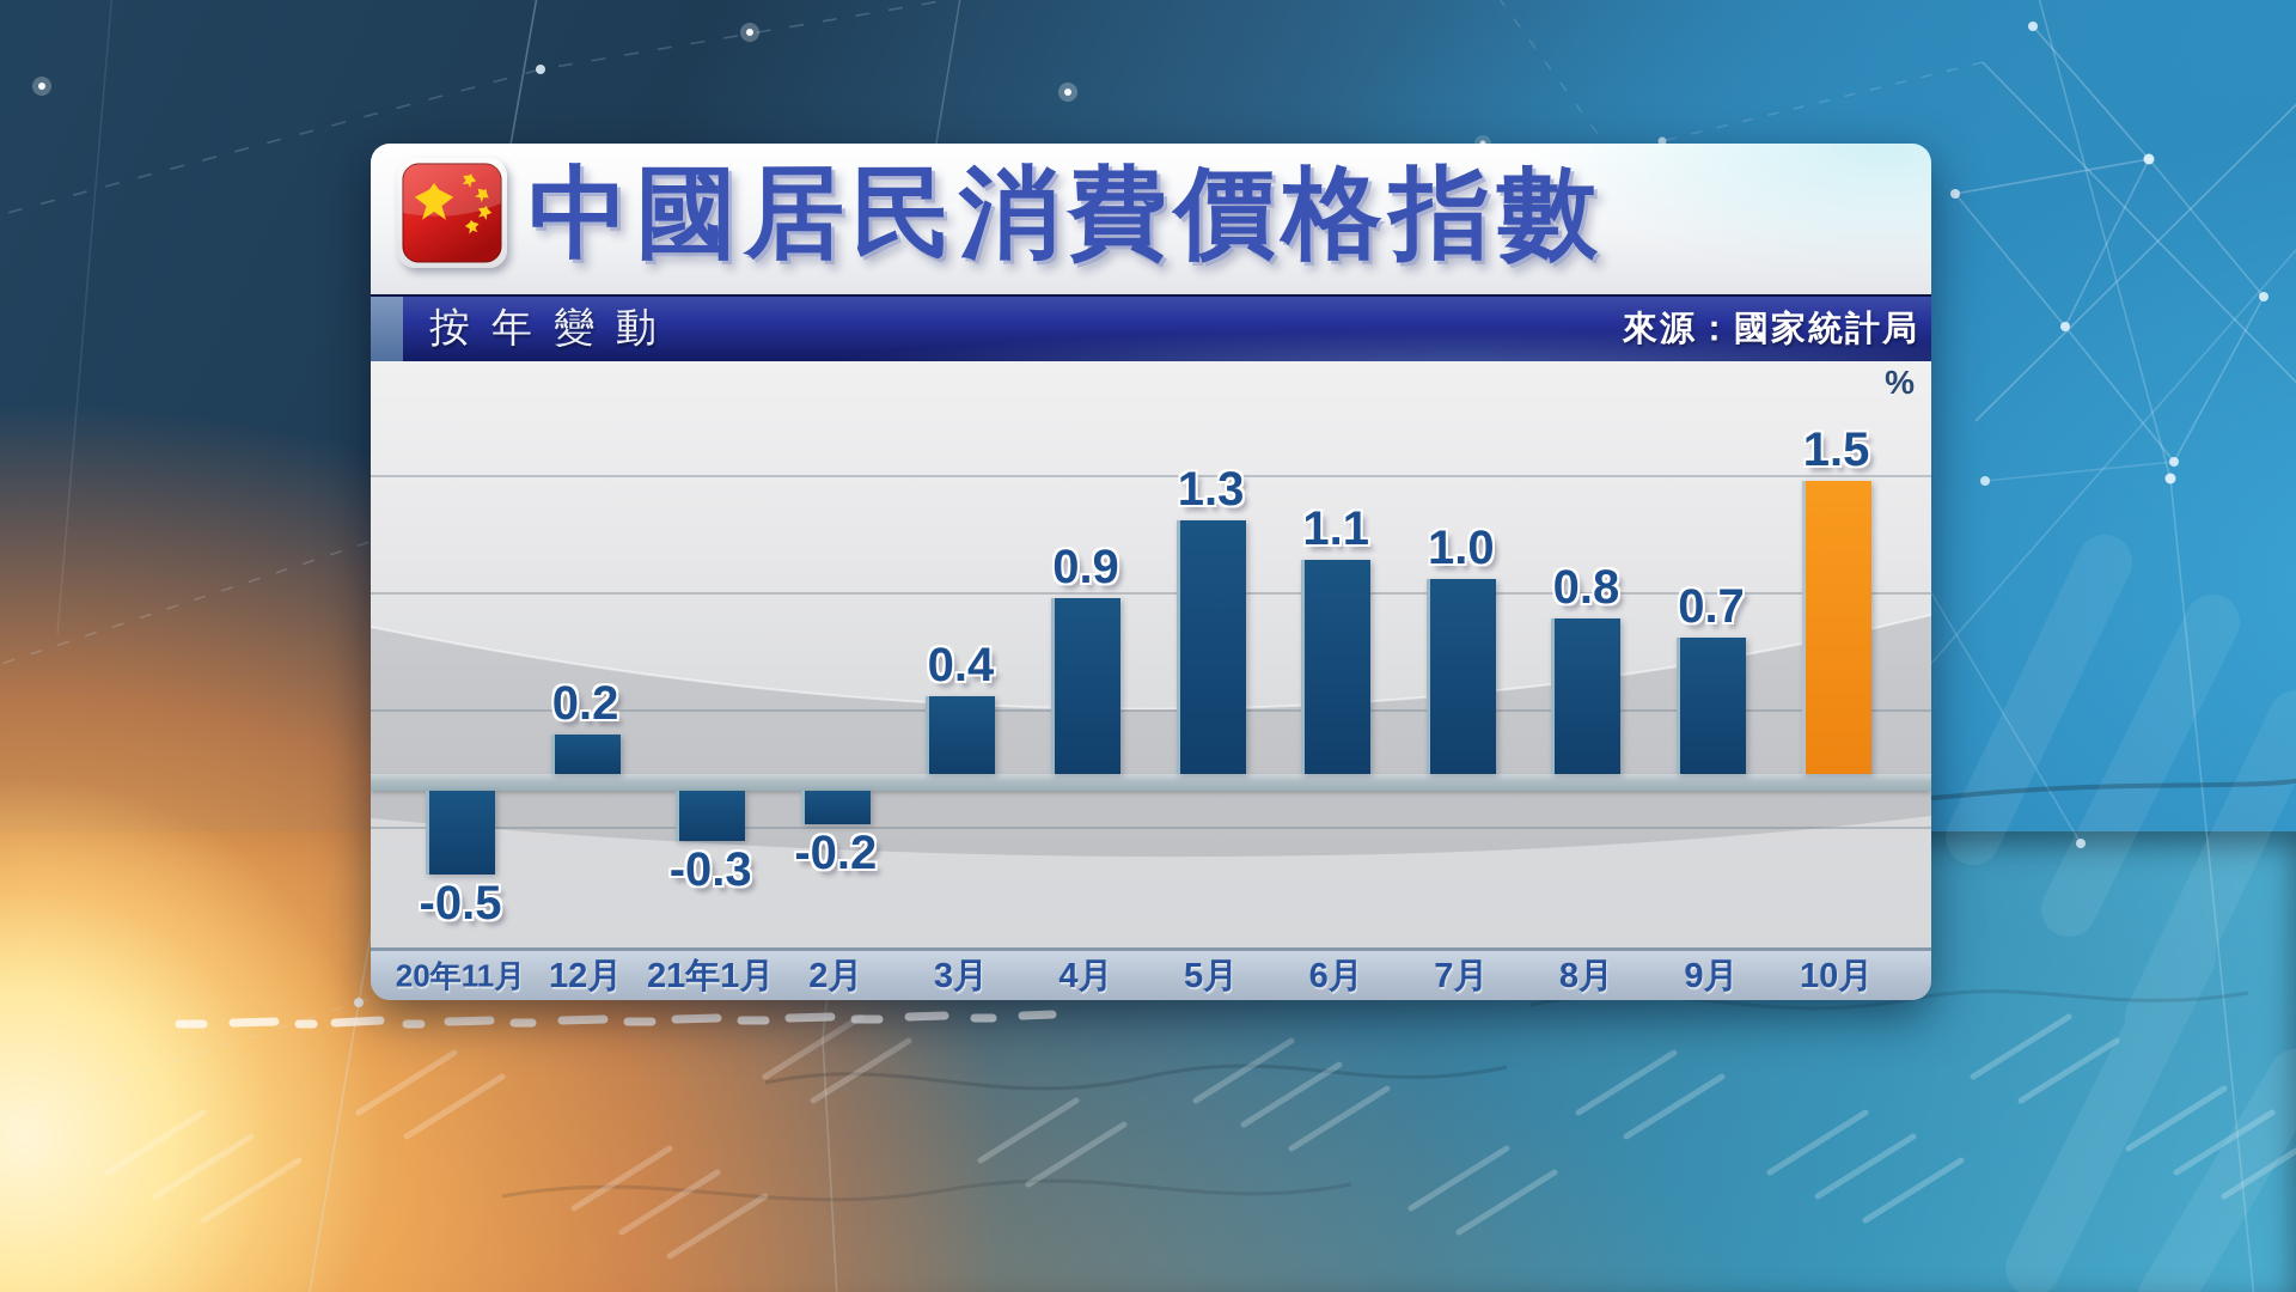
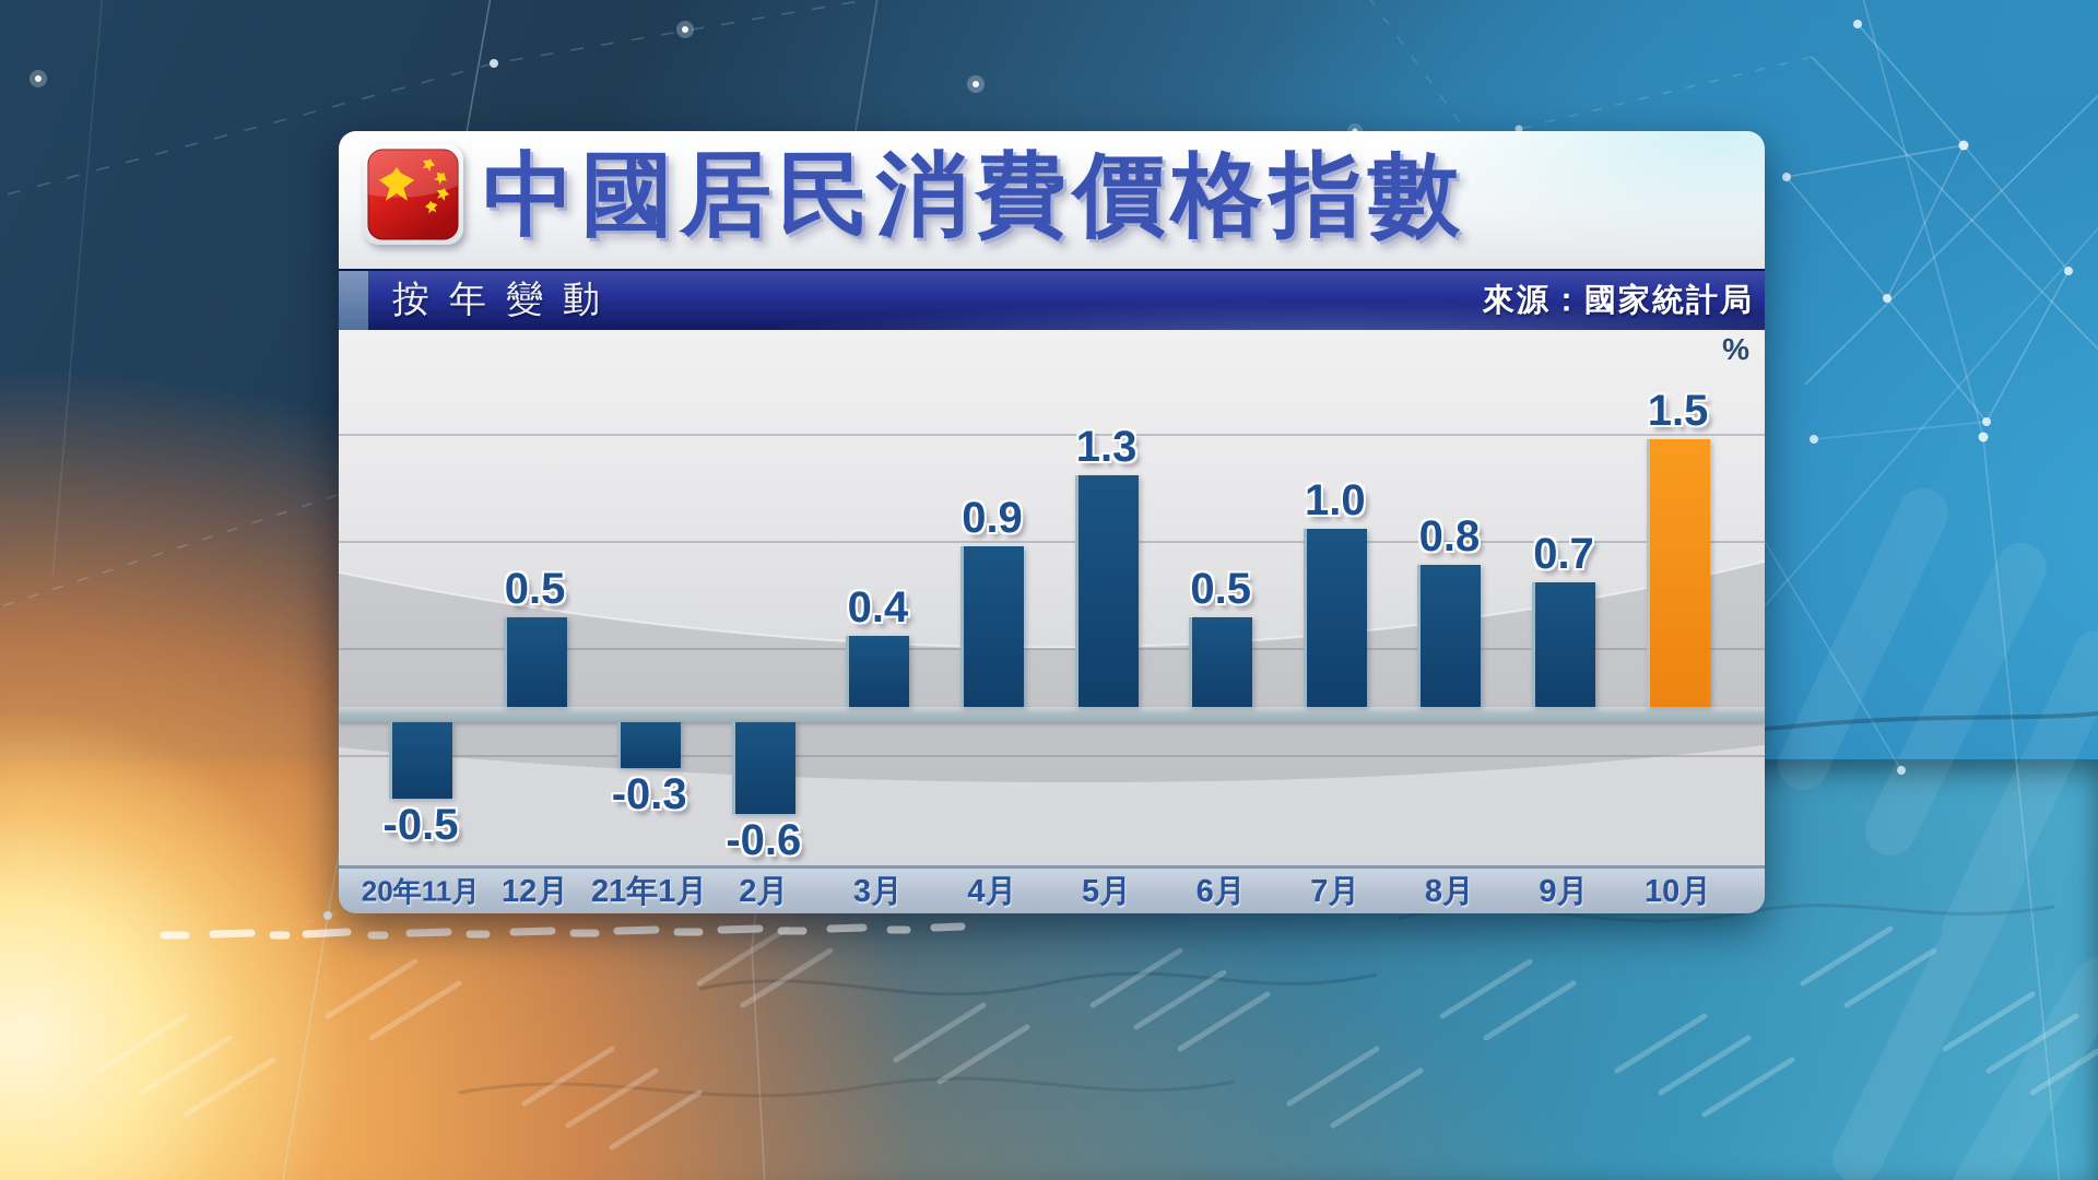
12月: 0.2 -> 0.5
2月: -0.2 -> -0.6
6月: 1.1 -> 0.5
